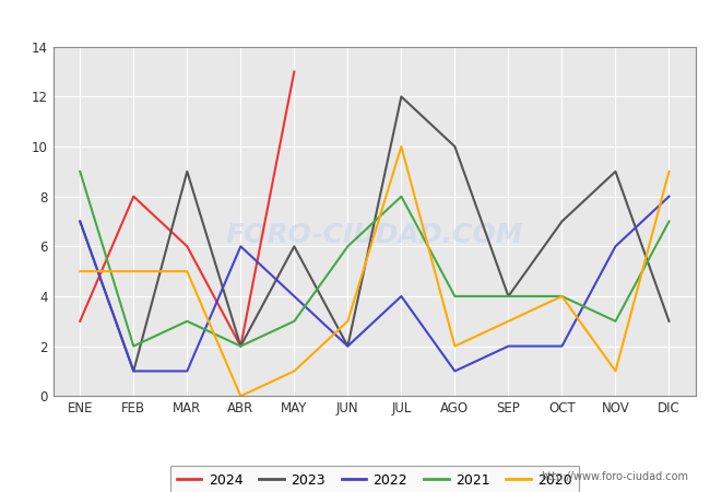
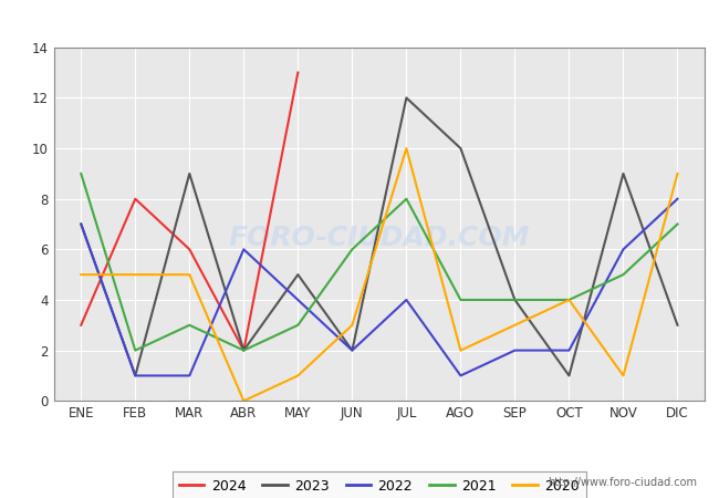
2023/MAY: 6 -> 5
2023/OCT: 7 -> 1
2021/NOV: 3 -> 5
